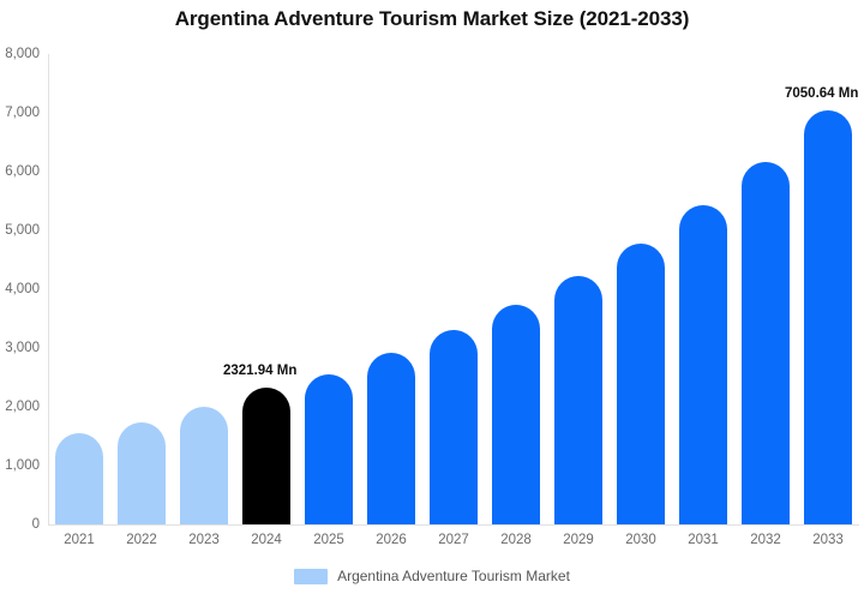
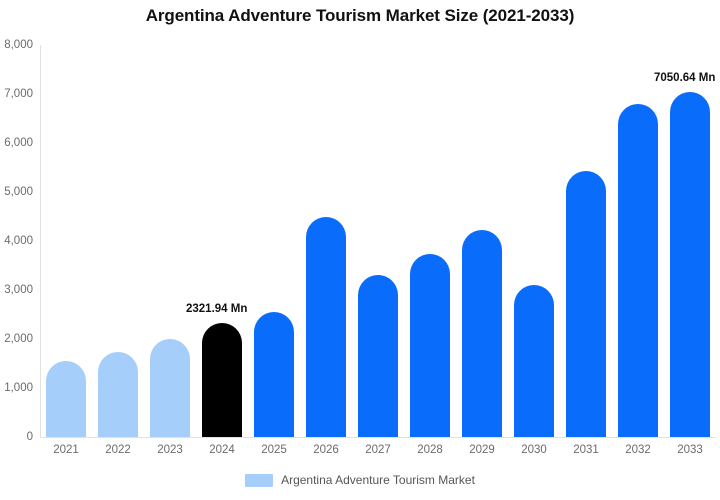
2026: 2900 -> 4500
2030: 4800 -> 3100
2032: 6200 -> 6800
